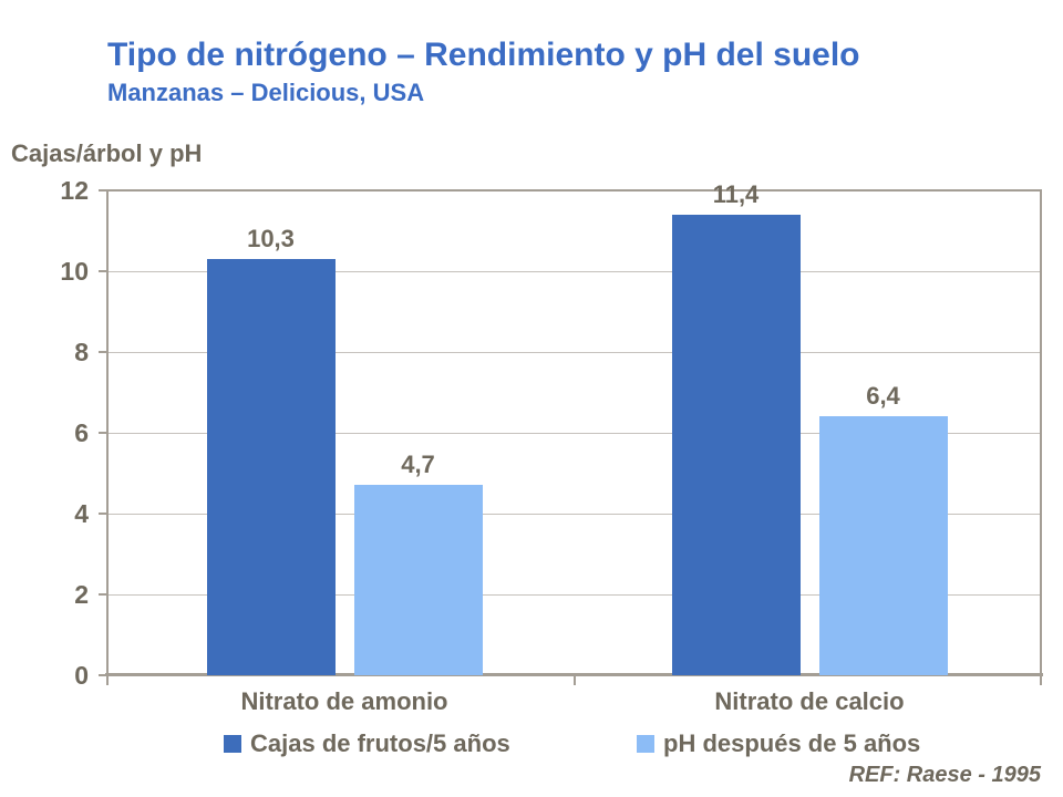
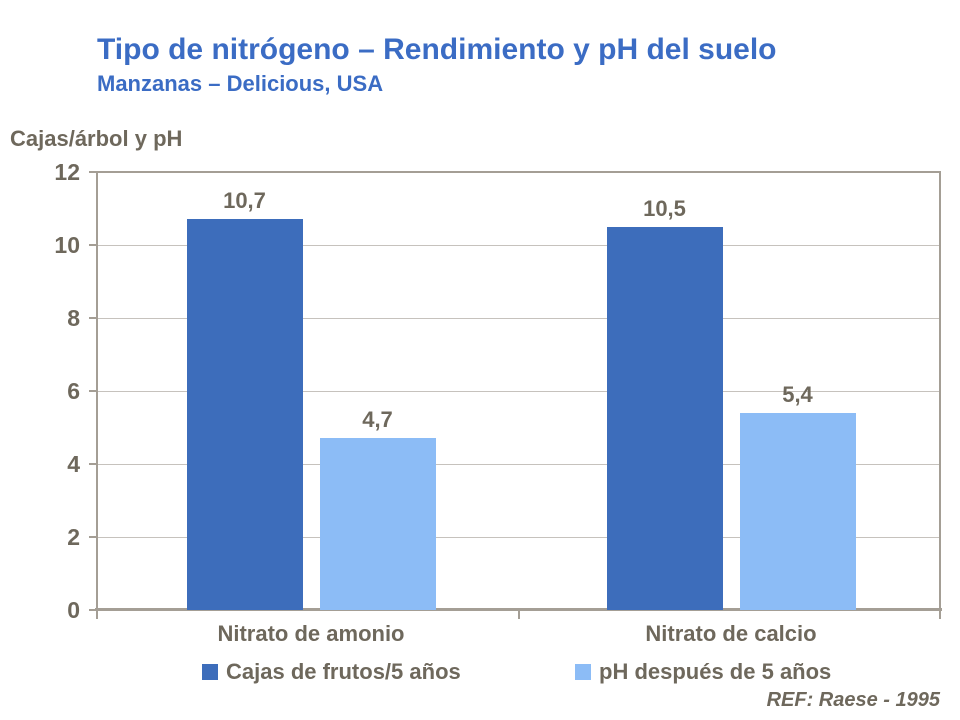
Cajas de frutos/5 años/Nitrato de amonio: 10,3 -> 10,7
Cajas de frutos/5 años/Nitrato de calcio: 11,4 -> 10,5
pH después de 5 años/Nitrato de calcio: 6,4 -> 5,4
